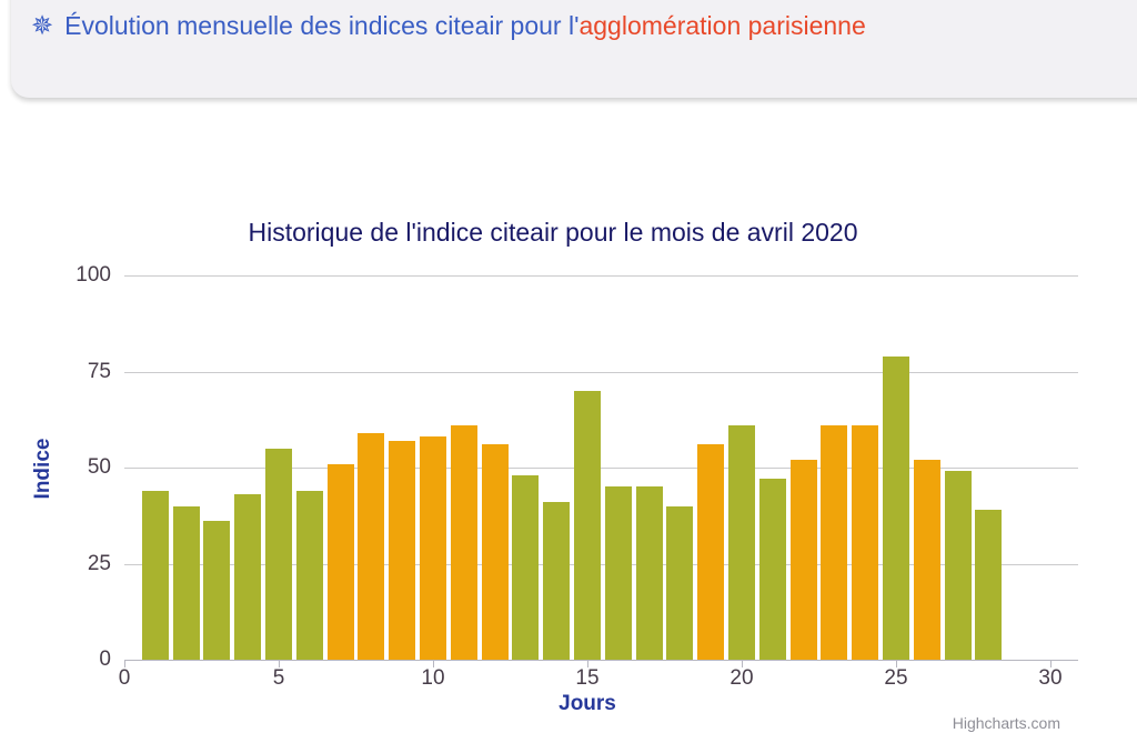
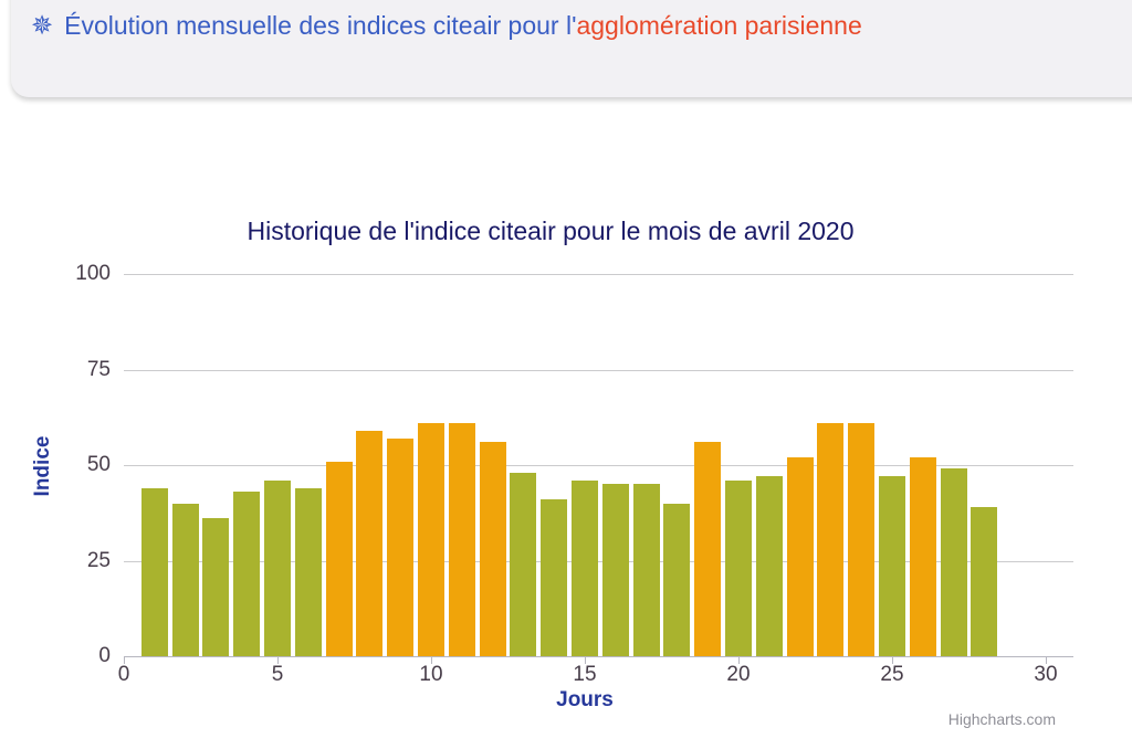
5: 55 -> 46
10: 58 -> 61
15: 70 -> 46
20: 61 -> 46
25: 79 -> 47
